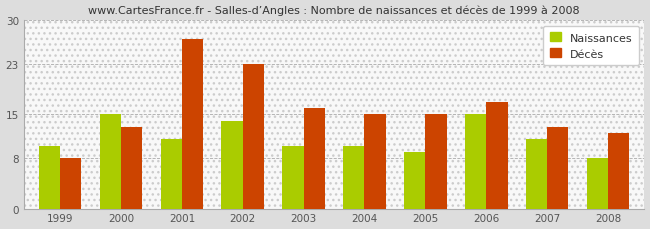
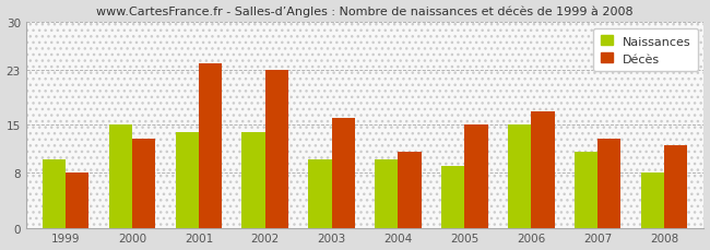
Naissances/2001: 11 -> 14
Décès/2001: 27 -> 24
Décès/2004: 15 -> 11
